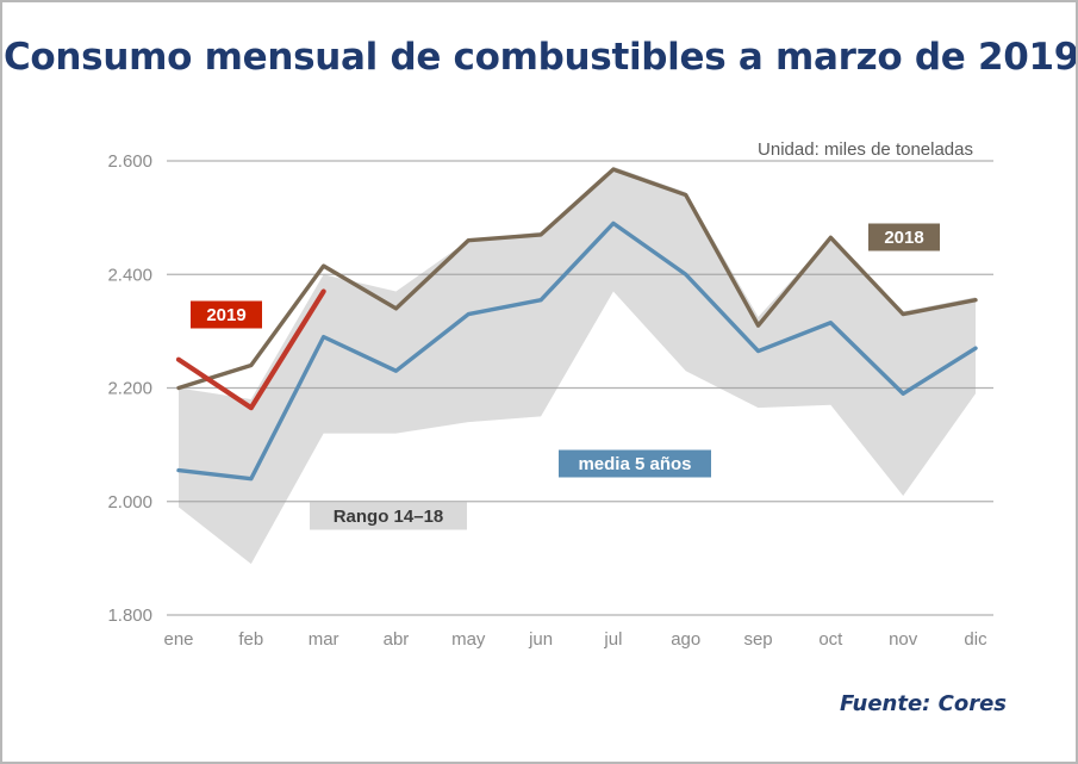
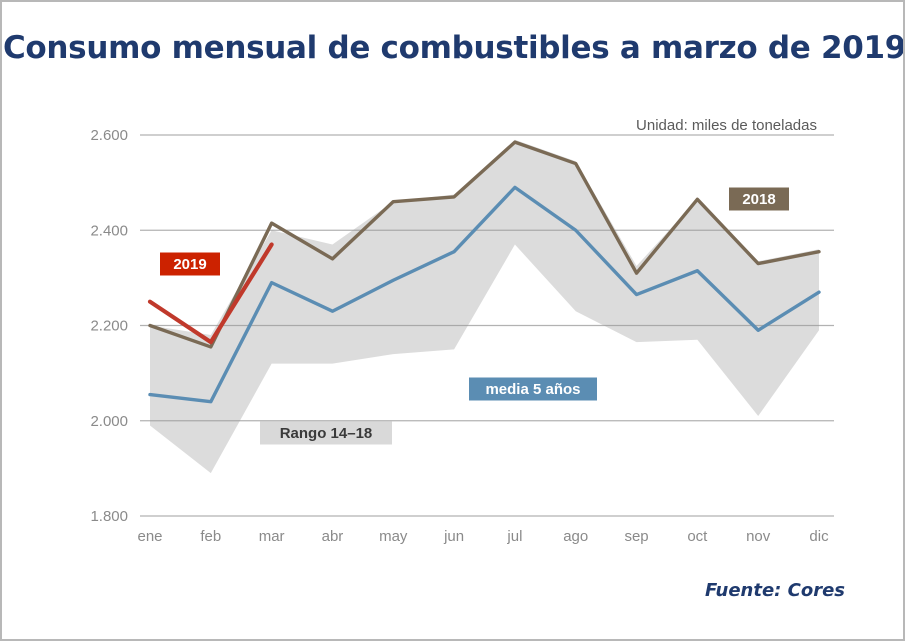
2018/feb: 2240 -> 2160
media 5 años/may: 2330 -> 2300
